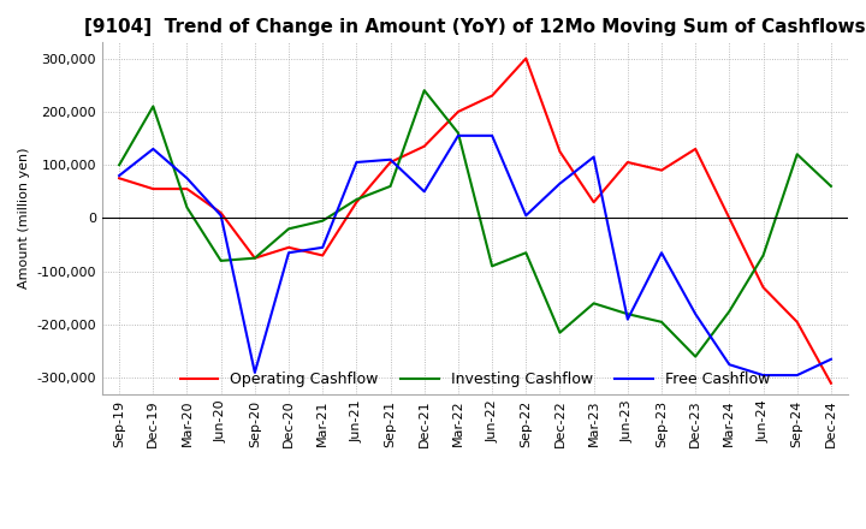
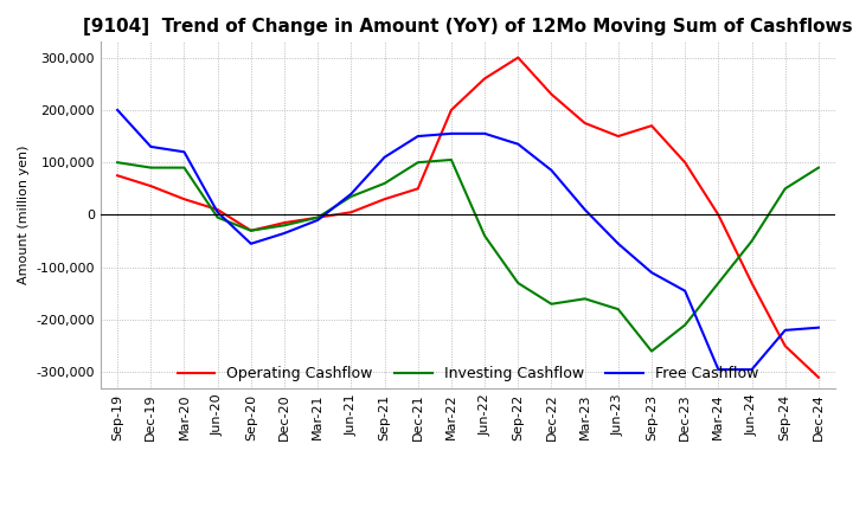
Free Cashflow/Sep-19: 80,000 -> 200,000
Investing Cashflow/Dec-19: 210,000 -> 90,000
Operating Cashflow/Mar-20: 55,000 -> 30,000
Investing Cashflow/Mar-20: 20,000 -> 90,000
Free Cashflow/Mar-20: 75,000 -> 120,000
Investing Cashflow/Jun-20: -80,000 -> -5,000
Operating Cashflow/Sep-20: -75,000 -> -30,000
Investing Cashflow/Sep-20: -75,000 -> -30,000
Free Cashflow/Sep-20: -290,000 -> -55,000
Operating Cashflow/Dec-20: -55,000 -> -15,000
Free Cashflow/Dec-20: -65,000 -> -35,000
Operating Cashflow/Mar-21: -70,000 -> -5,000
Free Cashflow/Mar-21: -55,000 -> -10,000
Operating Cashflow/Jun-21: 30,000 -> 5,000
Free Cashflow/Jun-21: 105,000 -> 40,000
Operating Cashflow/Sep-21: 105,000 -> 30,000
Operating Cashflow/Dec-21: 135,000 -> 50,000
Investing Cashflow/Dec-21: 240,000 -> 100,000
Free Cashflow/Dec-21: 50,000 -> 150,000
Investing Cashflow/Mar-22: 160,000 -> 105,000
Operating Cashflow/Jun-22: 230,000 -> 260,000
Investing Cashflow/Jun-22: -90,000 -> -40,000
Investing Cashflow/Sep-22: -65,000 -> -130,000
Free Cashflow/Sep-22: 5,000 -> 135,000
Operating Cashflow/Dec-22: 125,000 -> 230,000
Investing Cashflow/Dec-22: -215,000 -> -170,000
Free Cashflow/Dec-22: 65,000 -> 85,000
Operating Cashflow/Mar-23: 30,000 -> 175,000
Free Cashflow/Mar-23: 115,000 -> 10,000
Operating Cashflow/Jun-23: 105,000 -> 150,000
Free Cashflow/Jun-23: -190,000 -> -55,000
Operating Cashflow/Sep-23: 90,000 -> 170,000
Investing Cashflow/Sep-23: -195,000 -> -260,000
Free Cashflow/Sep-23: -65,000 -> -110,000
Operating Cashflow/Dec-23: 130,000 -> 100,000
Investing Cashflow/Dec-23: -260,000 -> -210,000
Free Cashflow/Dec-23: -180,000 -> -145,000
Investing Cashflow/Mar-24: -175,000 -> -130,000
Free Cashflow/Mar-24: -275,000 -> -295,000
Investing Cashflow/Jun-24: -70,000 -> -50,000
Operating Cashflow/Sep-24: -195,000 -> -250,000
Investing Cashflow/Sep-24: 120,000 -> 50,000
Free Cashflow/Sep-24: -295,000 -> -220,000
Investing Cashflow/Dec-24: 60,000 -> 90,000
Free Cashflow/Dec-24: -265,000 -> -215,000
